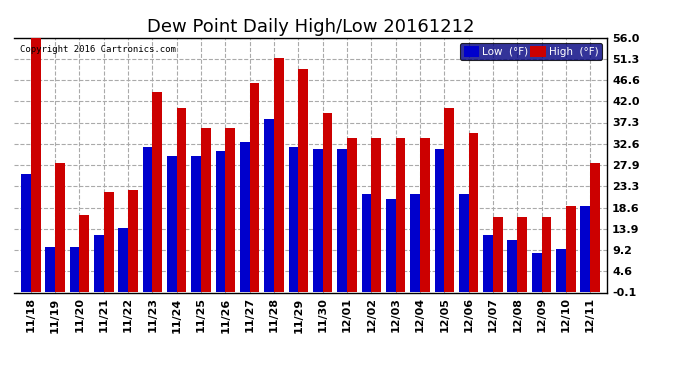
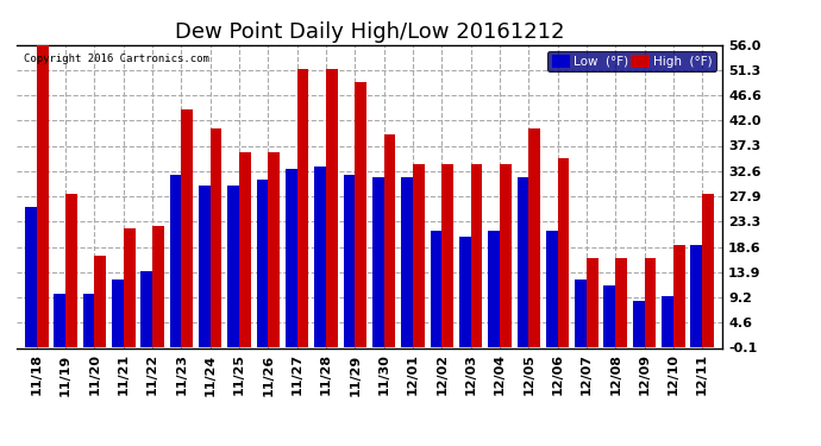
High (°F)/11/27: 46.0 -> 51.5
Low (°F)/11/28: 38.0 -> 33.5
